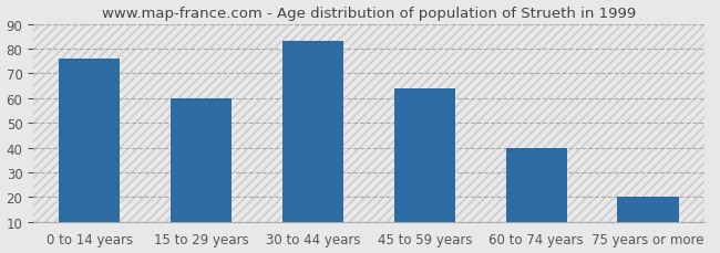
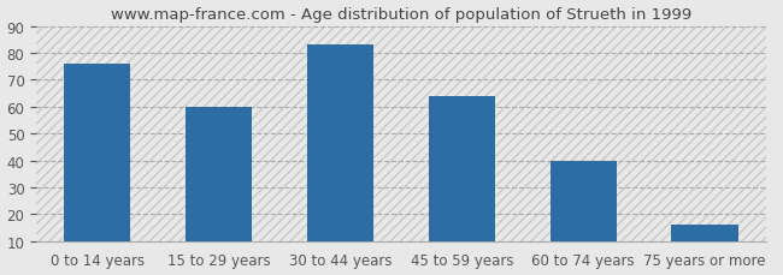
75 years or more: 20 -> 16
